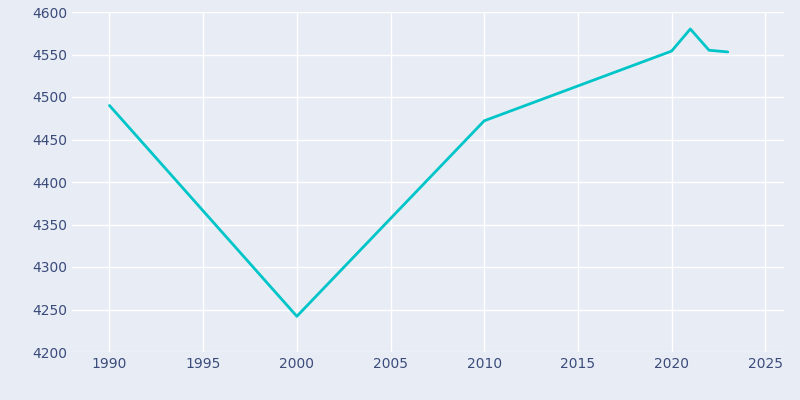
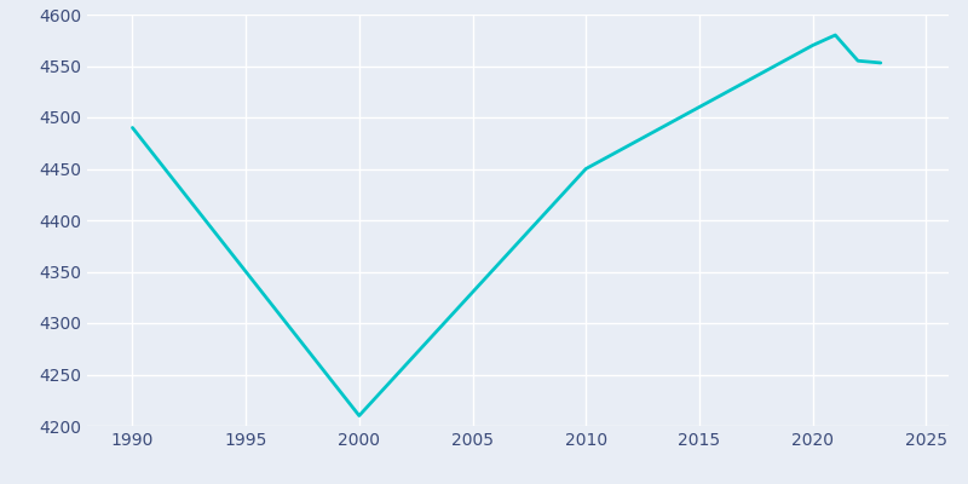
2000: 4242 -> 4210
2010: 4472 -> 4450
2020: 4554 -> 4570
